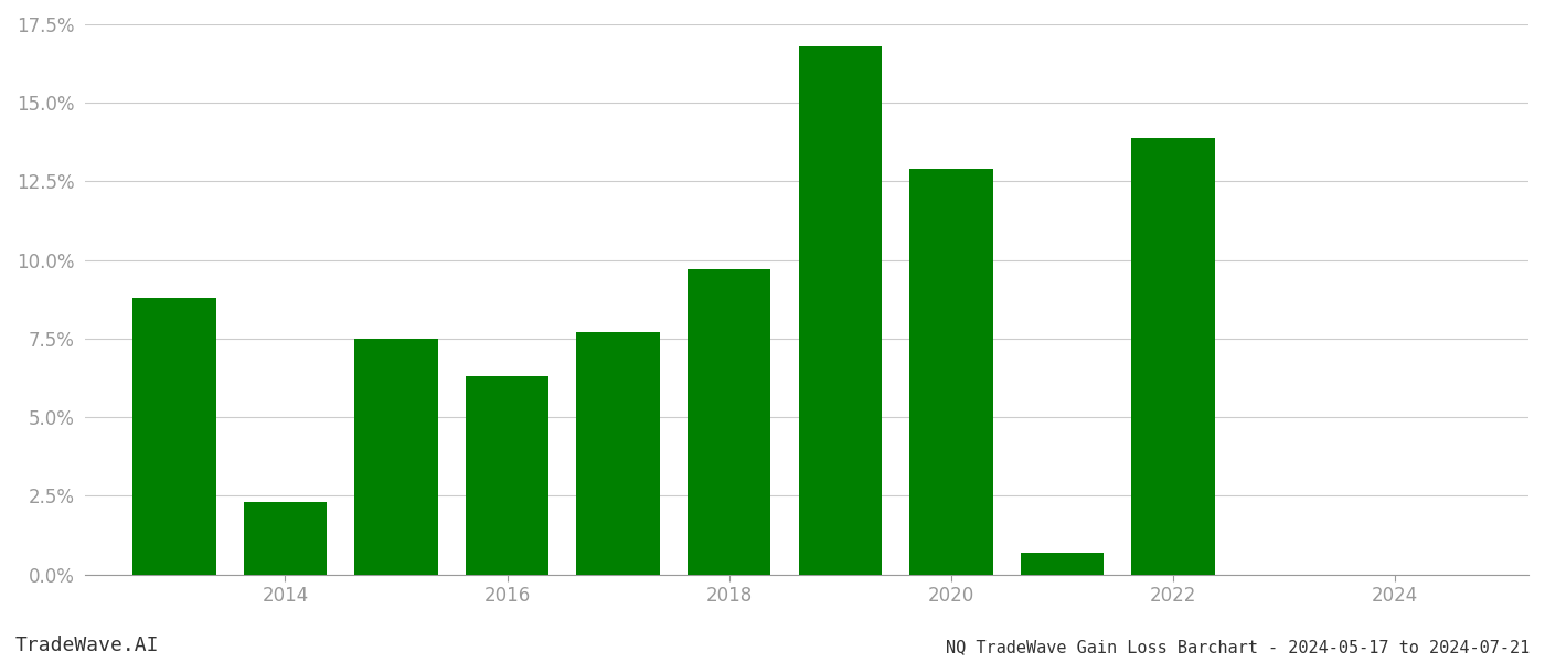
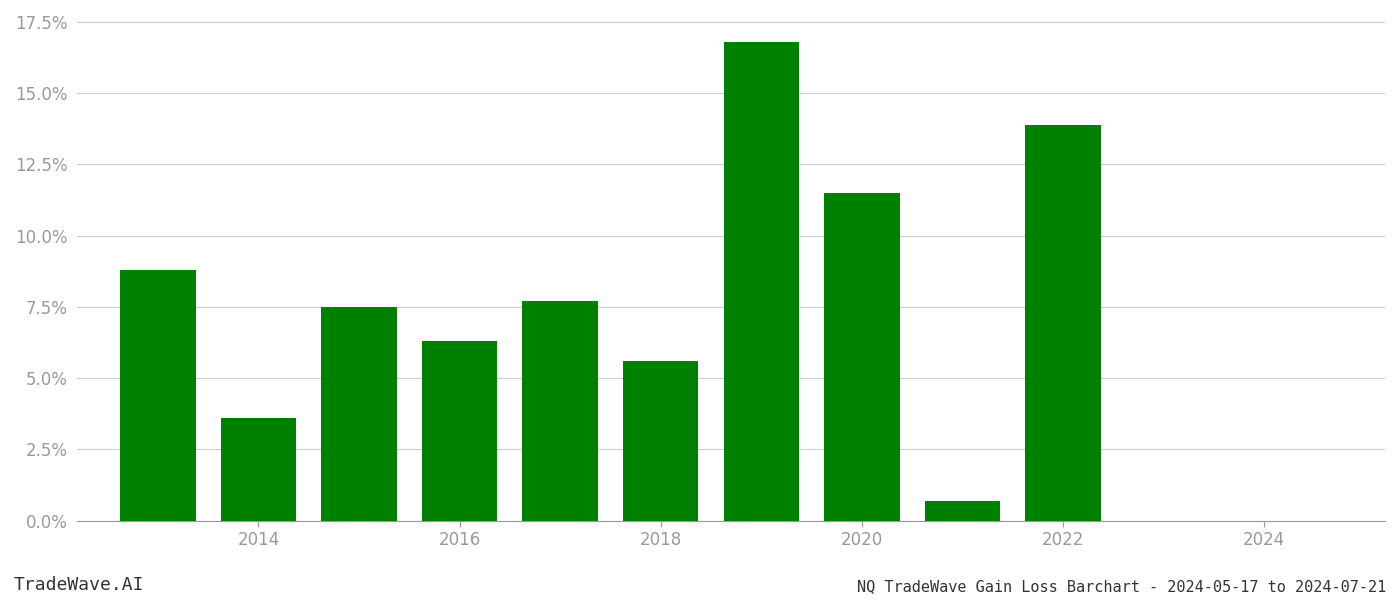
2014: 2.3% -> 3.6%
2018: 9.7% -> 5.6%
2020: 12.9% -> 11.5%
